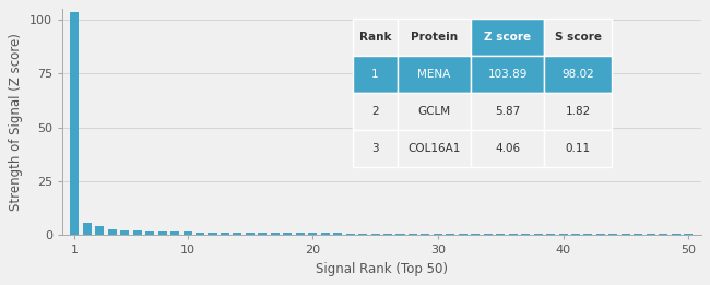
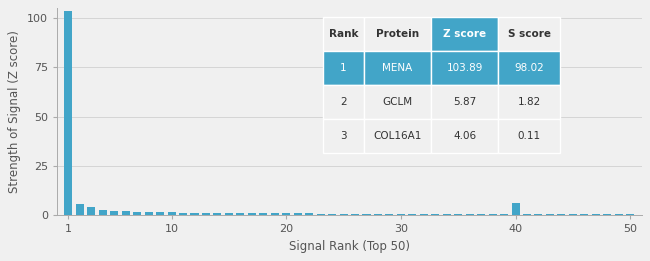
40: 0 -> 6
